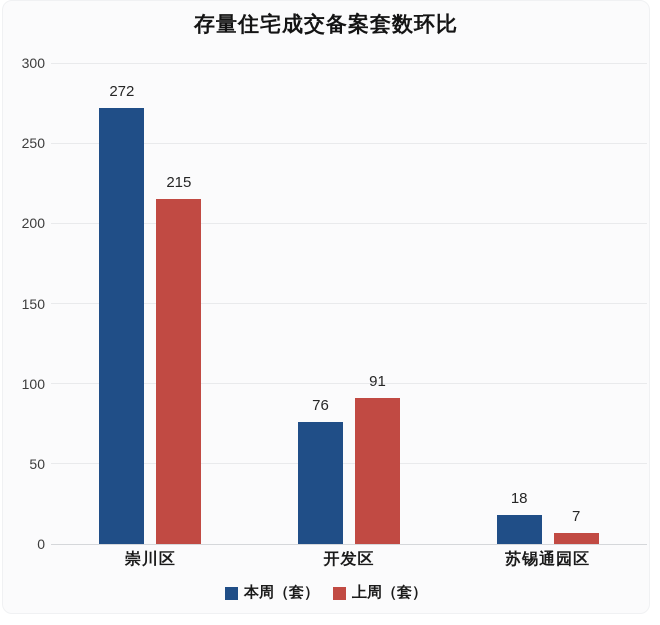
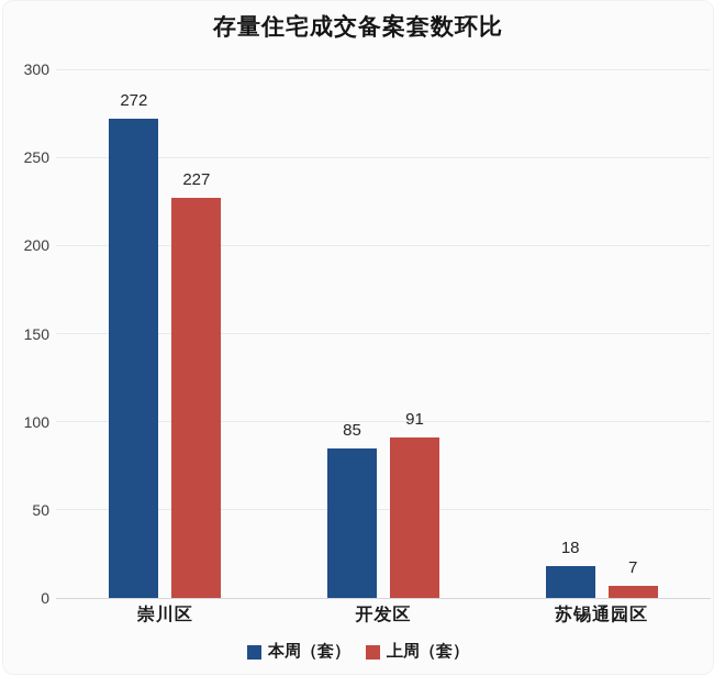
上周（套）/崇川区: 215 -> 227
本周（套）/开发区: 76 -> 85
